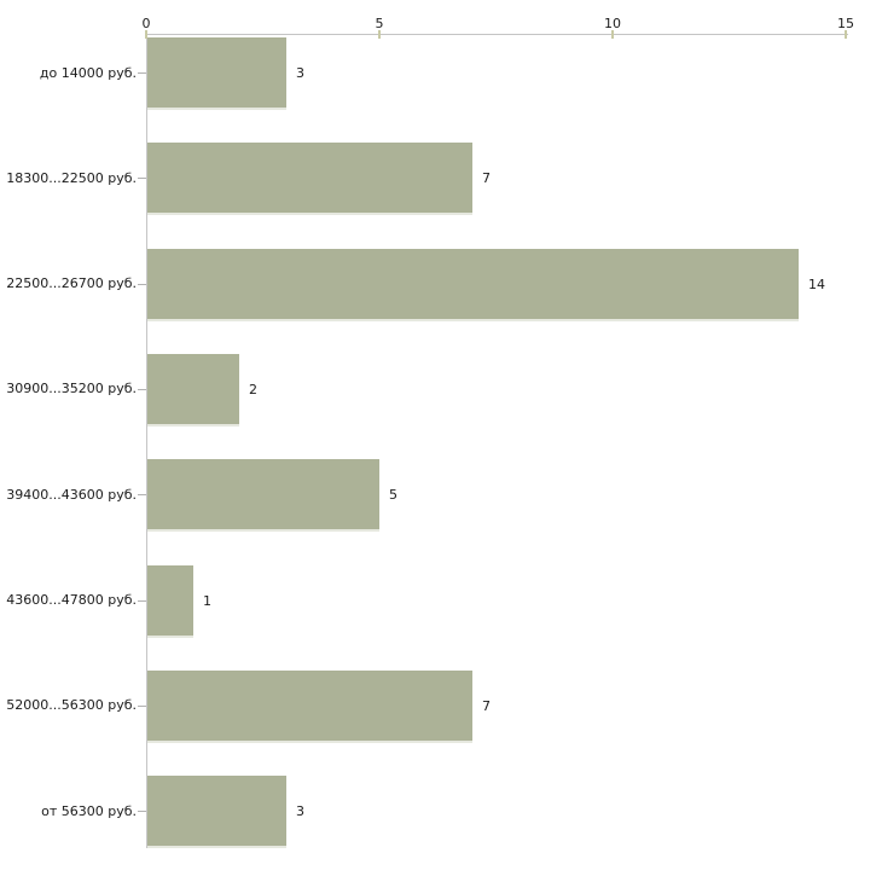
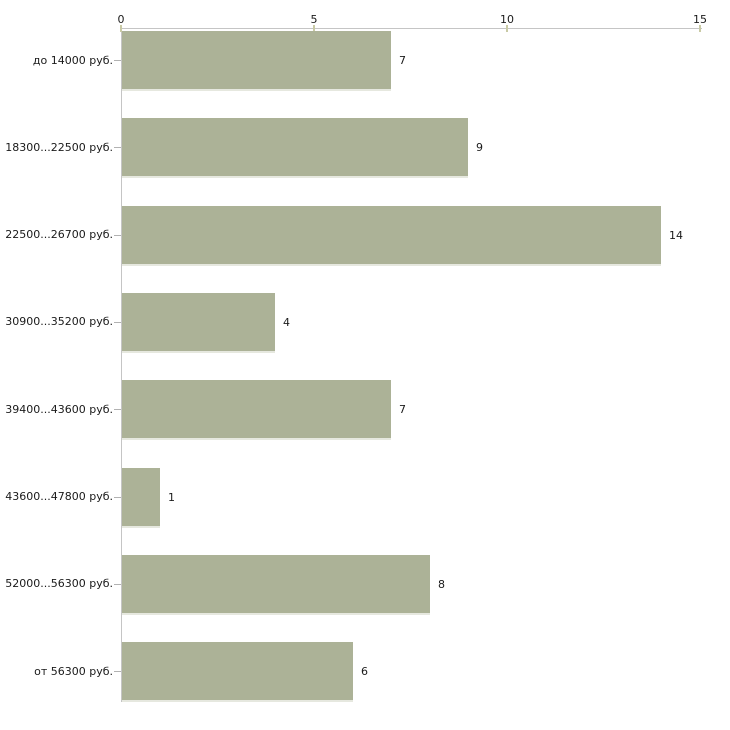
до 14000 руб.: 3 -> 7
18300...22500 руб.: 7 -> 9
30900...35200 руб.: 2 -> 4
39400...43600 руб.: 5 -> 7
52000...56300 руб.: 7 -> 8
от 56300 руб.: 3 -> 6
